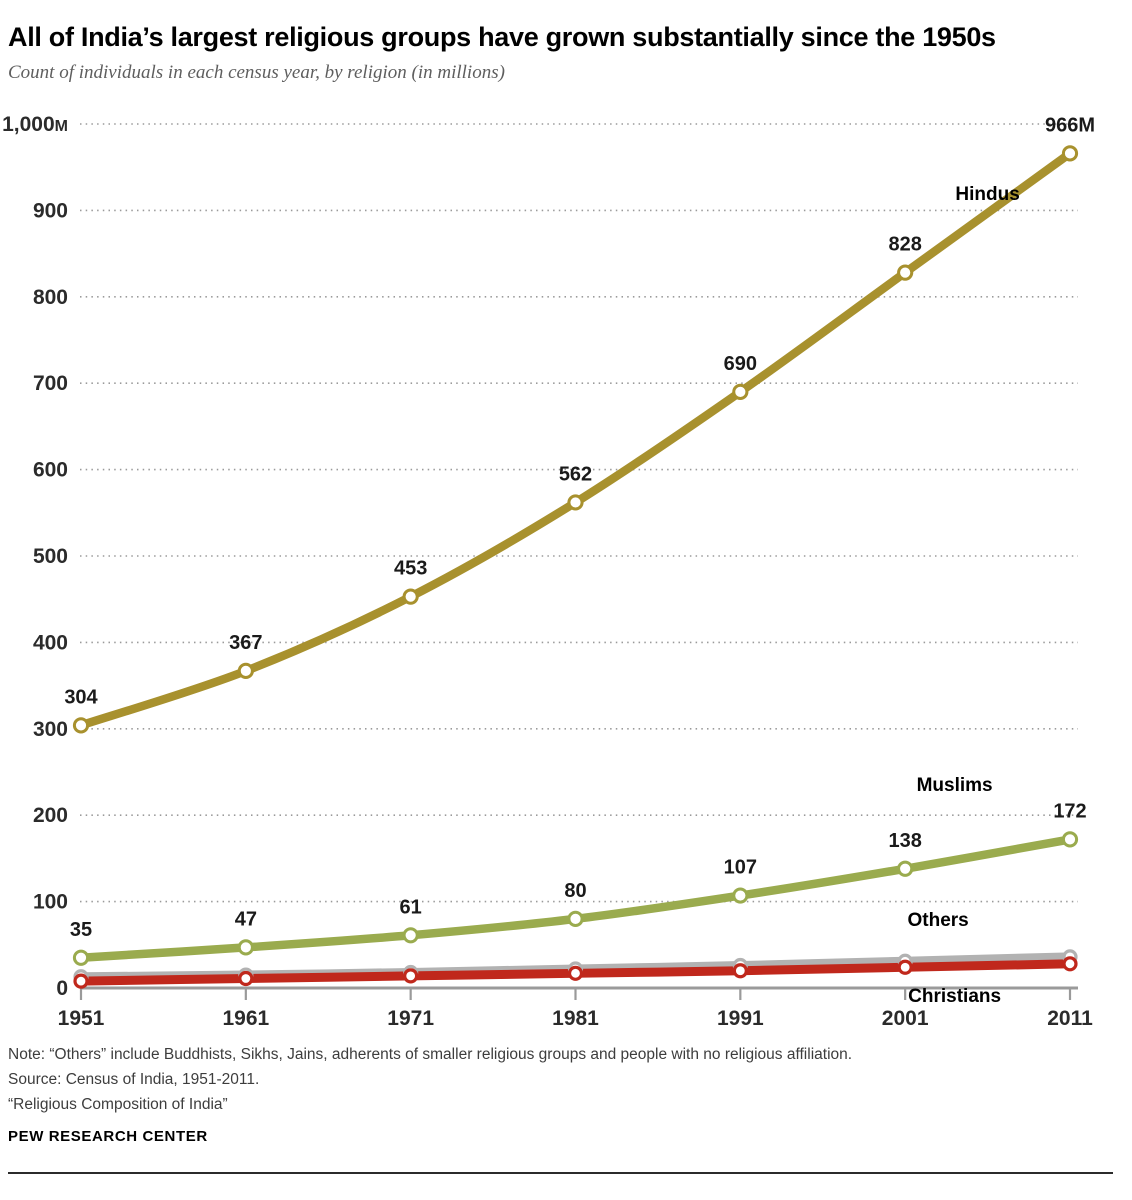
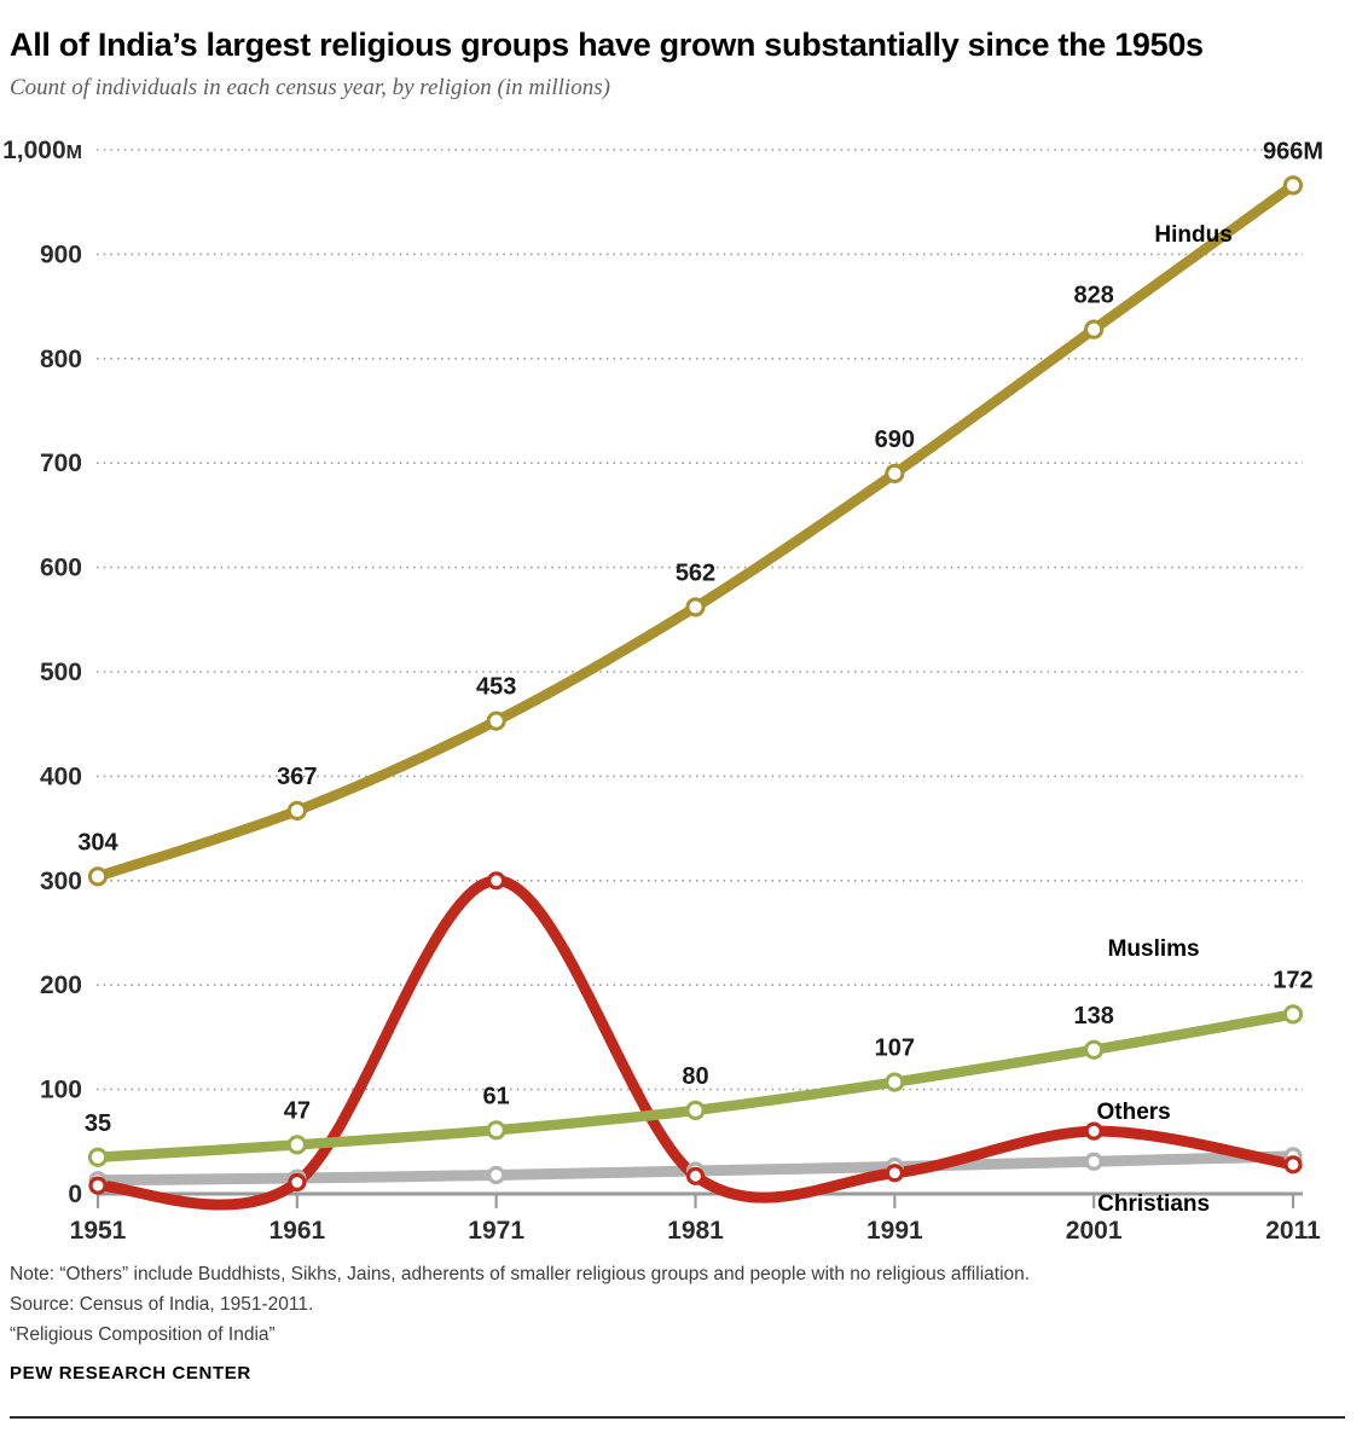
Christians/1971: 10 -> 300
Christians/2001: 20 -> 60
